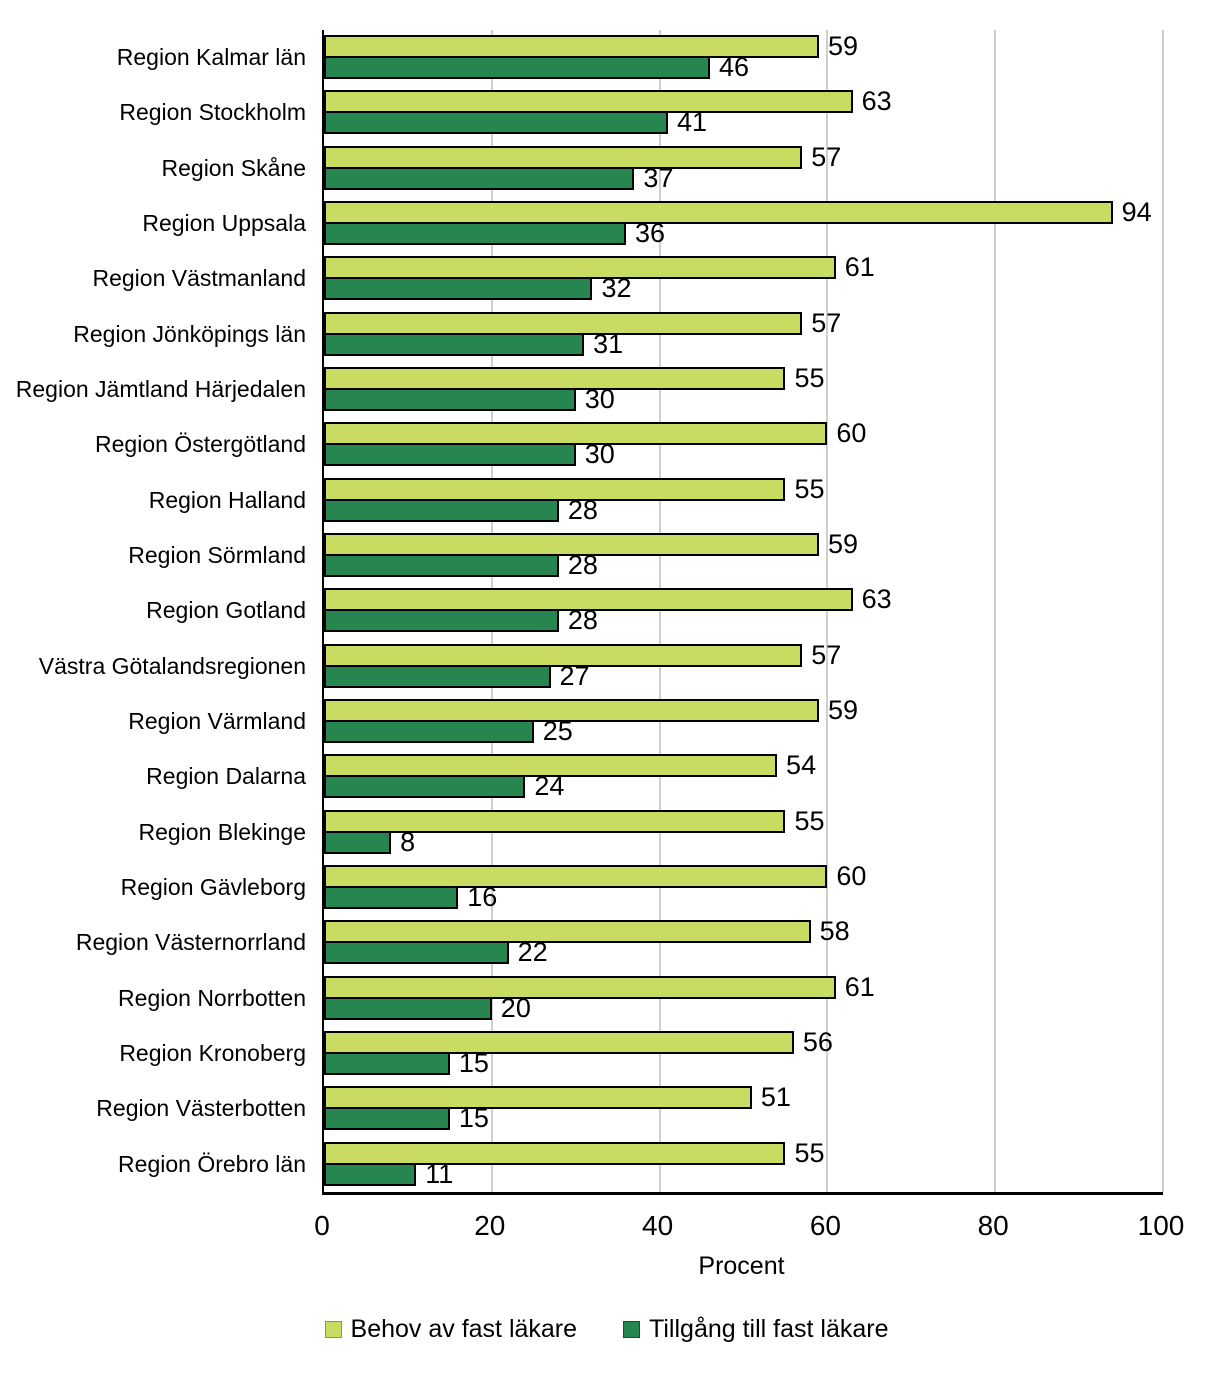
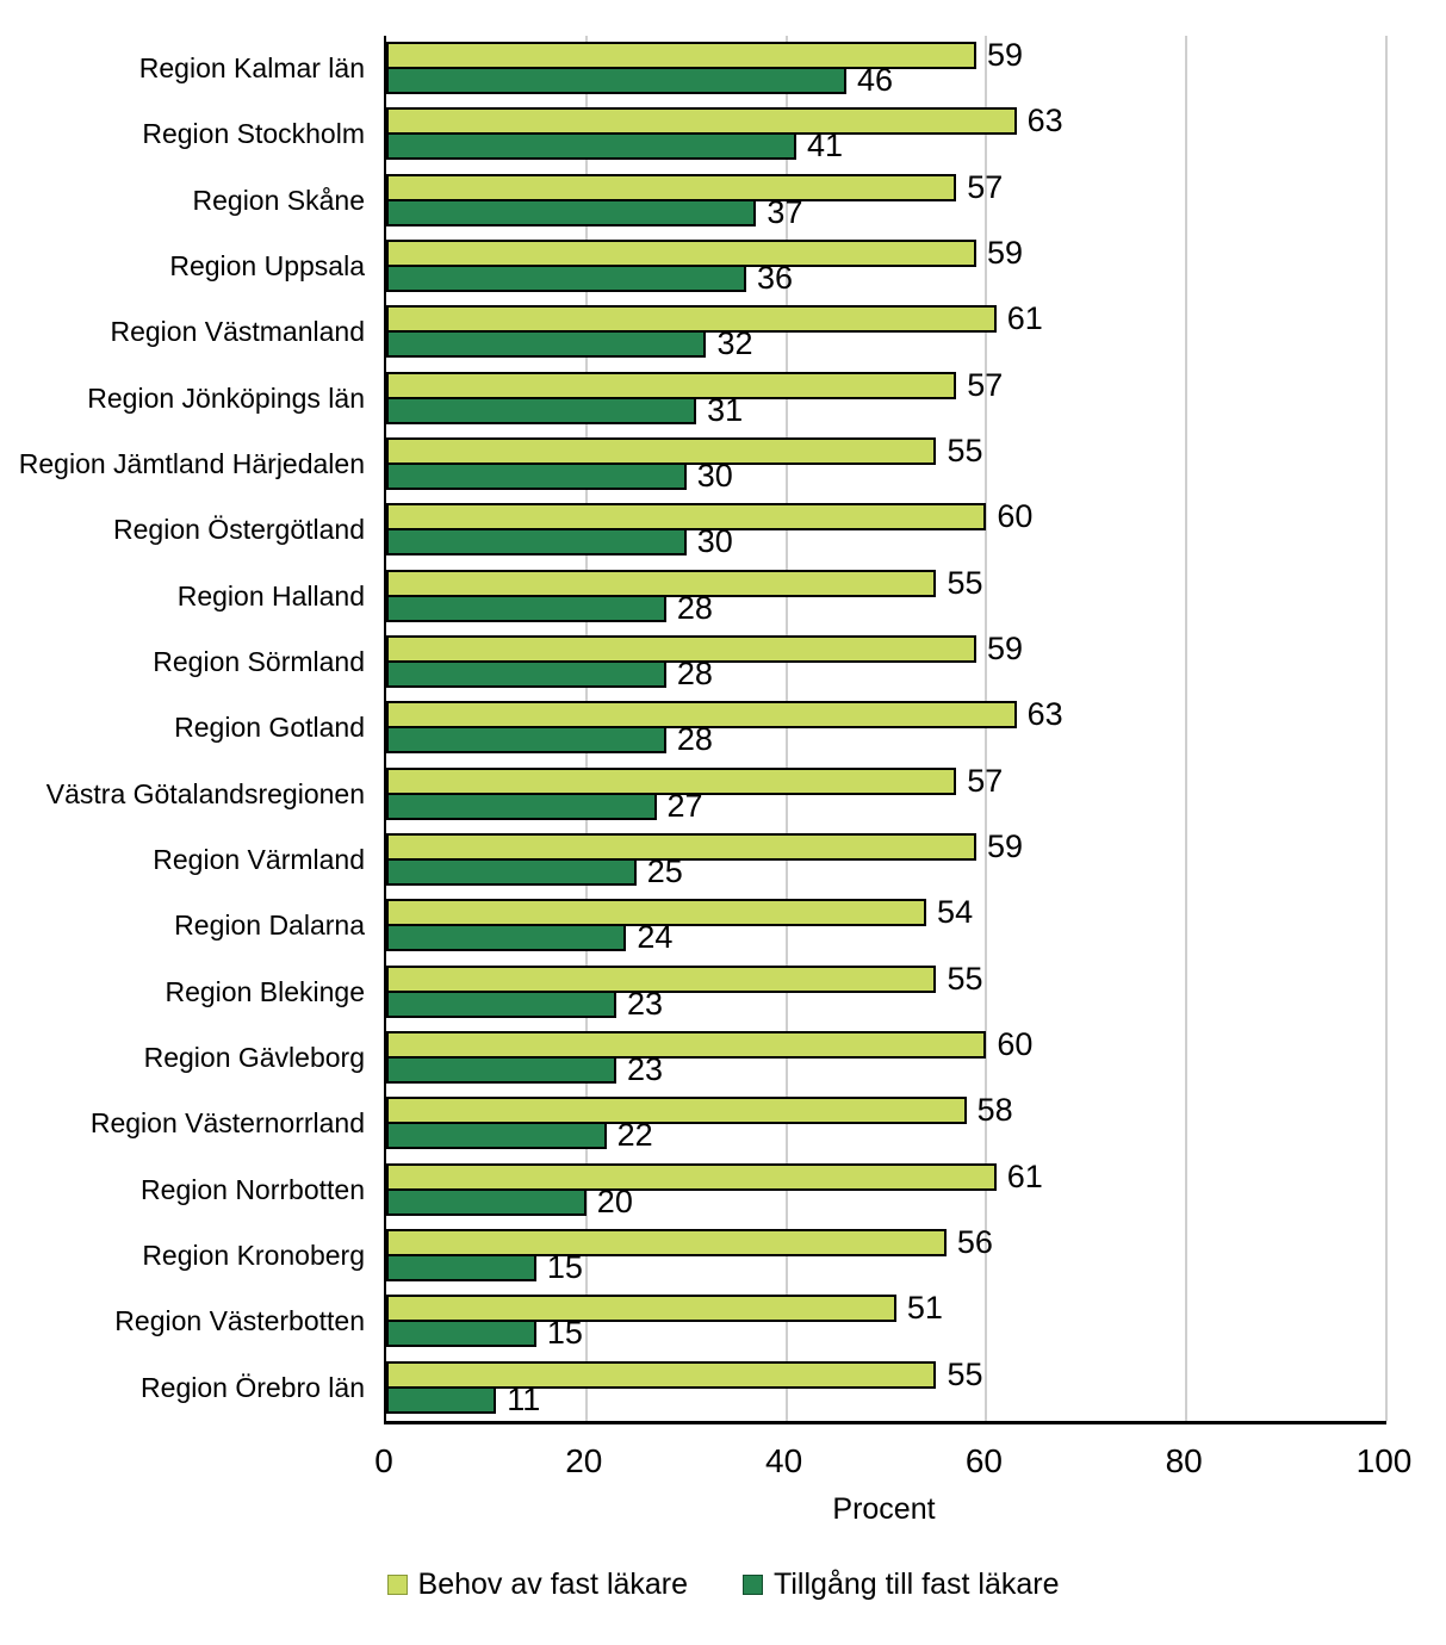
Behov av fast läkare/Region Uppsala: 94 -> 59
Tillgång till fast läkare/Region Blekinge: 8 -> 23
Tillgång till fast läkare/Region Gävleborg: 16 -> 23
